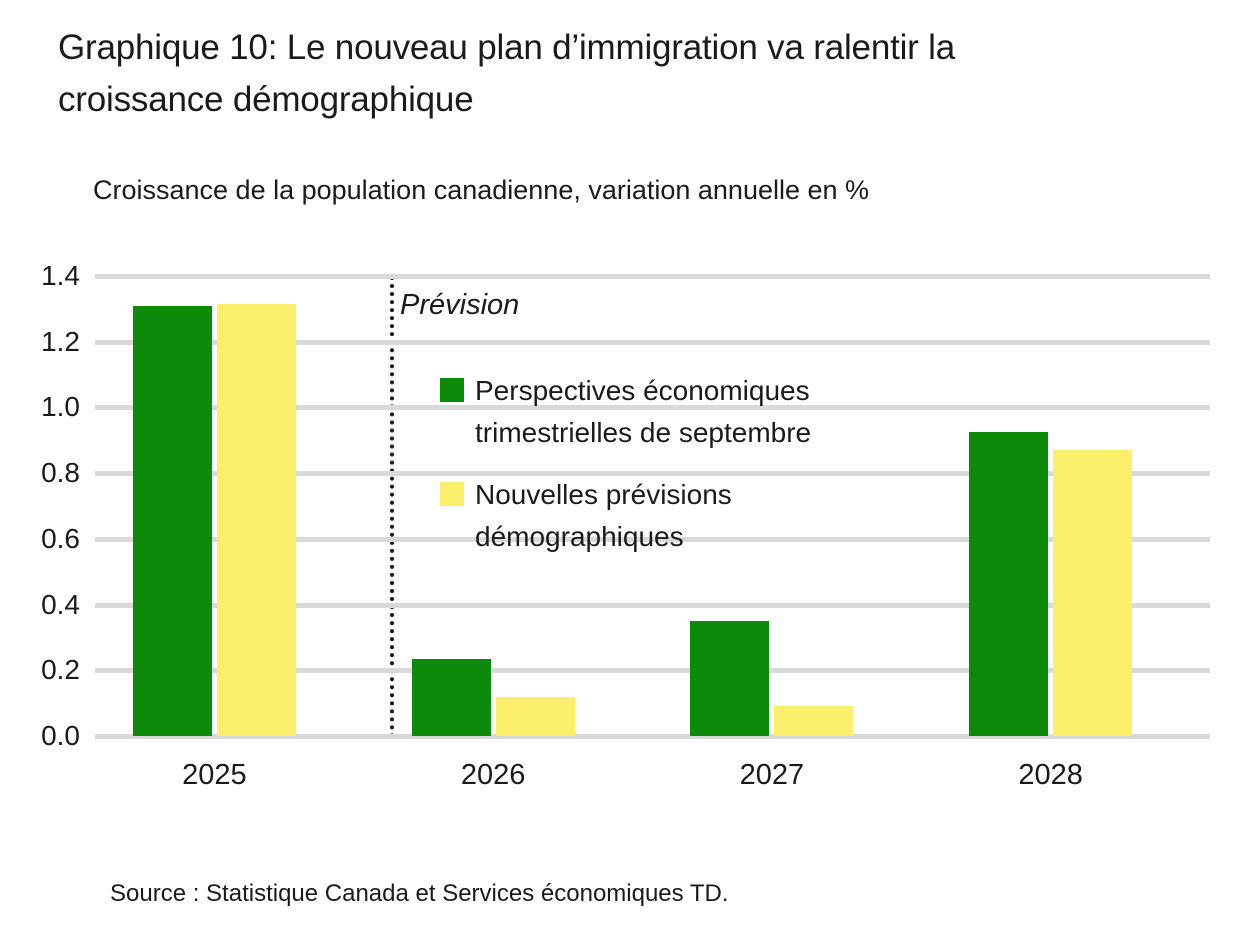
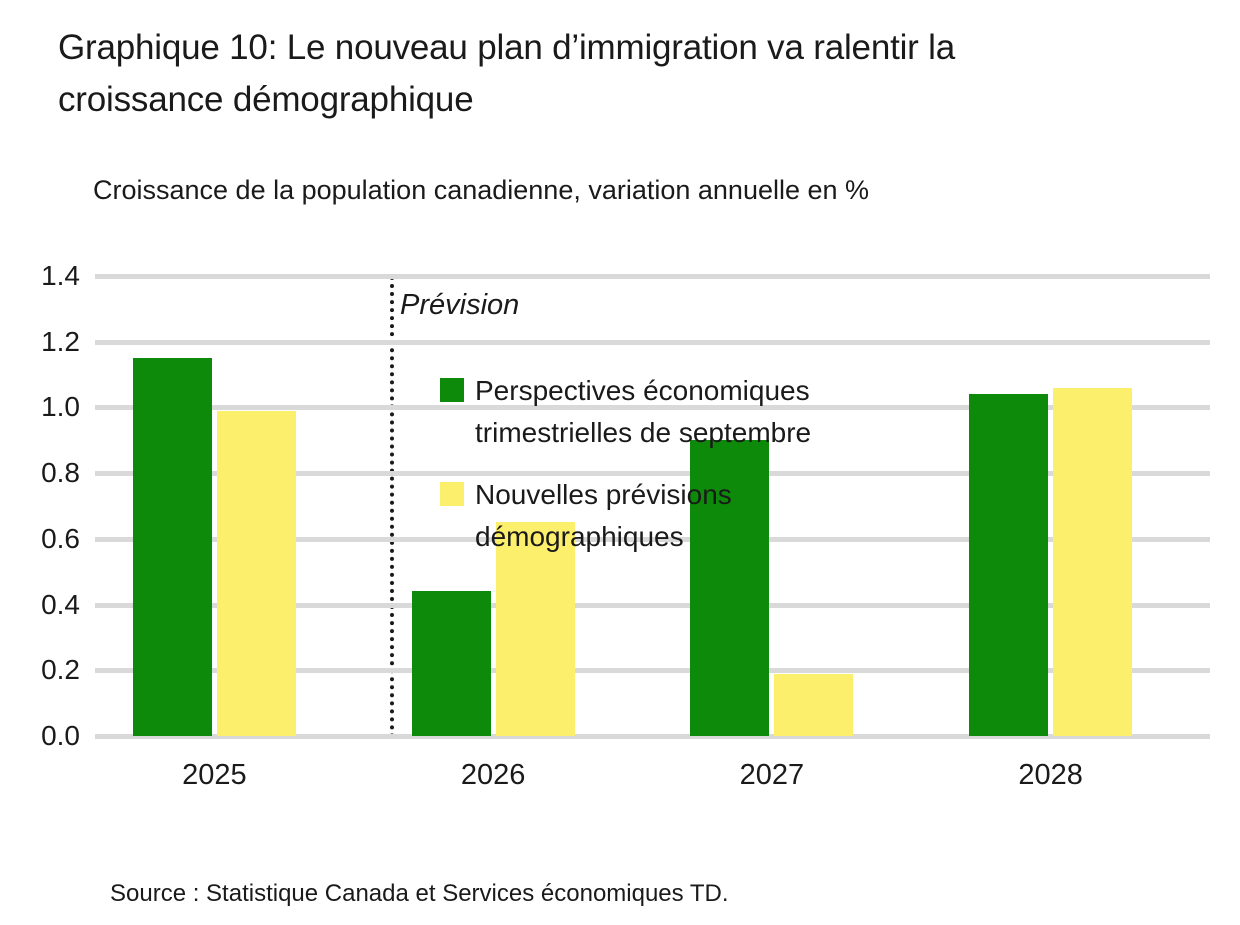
Perspectives économiques trimestrielles de septembre/2025: 1.31 -> 1.15
Nouvelles prévisions démographiques/2025: 1.31 -> 0.99
Perspectives économiques trimestrielles de septembre/2026: 0.23 -> 0.44
Nouvelles prévisions démographiques/2026: 0.12 -> 0.65
Perspectives économiques trimestrielles de septembre/2027: 0.35 -> 0.90
Nouvelles prévisions démographiques/2027: 0.09 -> 0.19
Perspectives économiques trimestrielles de septembre/2028: 0.93 -> 1.04
Nouvelles prévisions démographiques/2028: 0.87 -> 1.06
